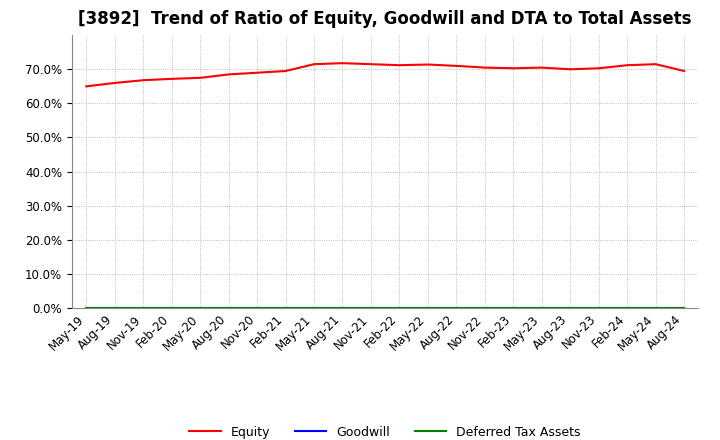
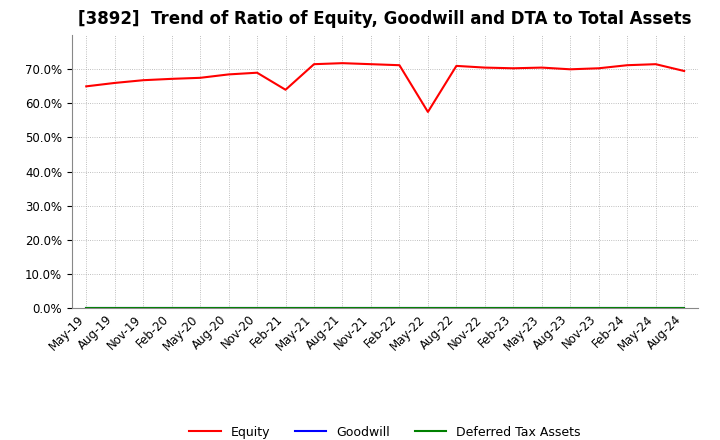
Equity/Feb-21: 69.5% -> 64.0%
Equity/May-22: 71.4% -> 57.5%
